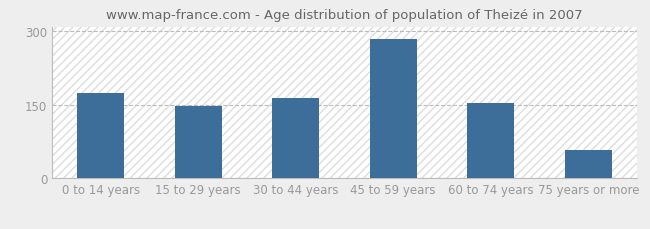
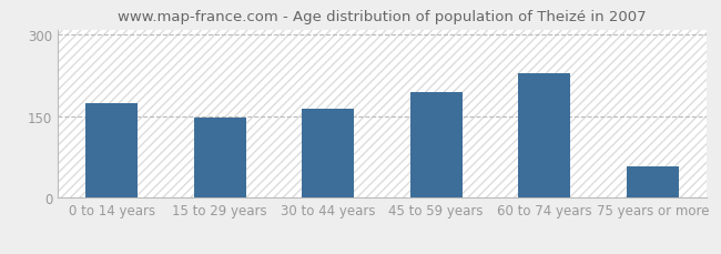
45 to 59 years: 285 -> 195
60 to 74 years: 153 -> 230
